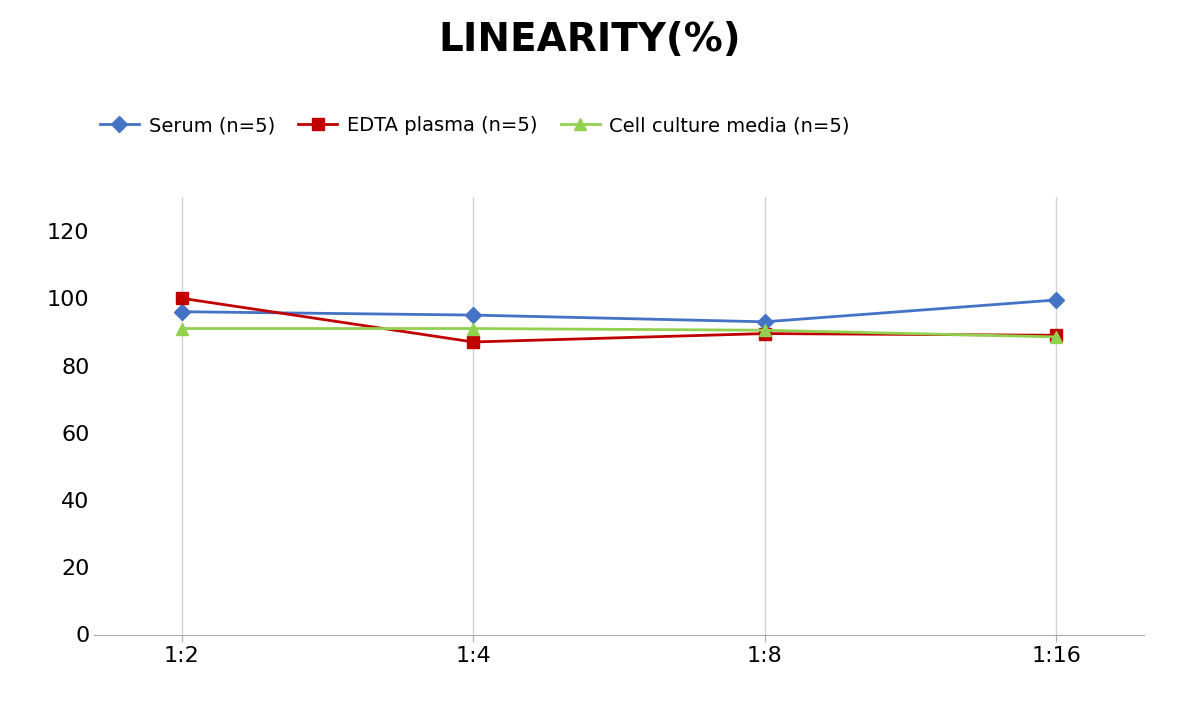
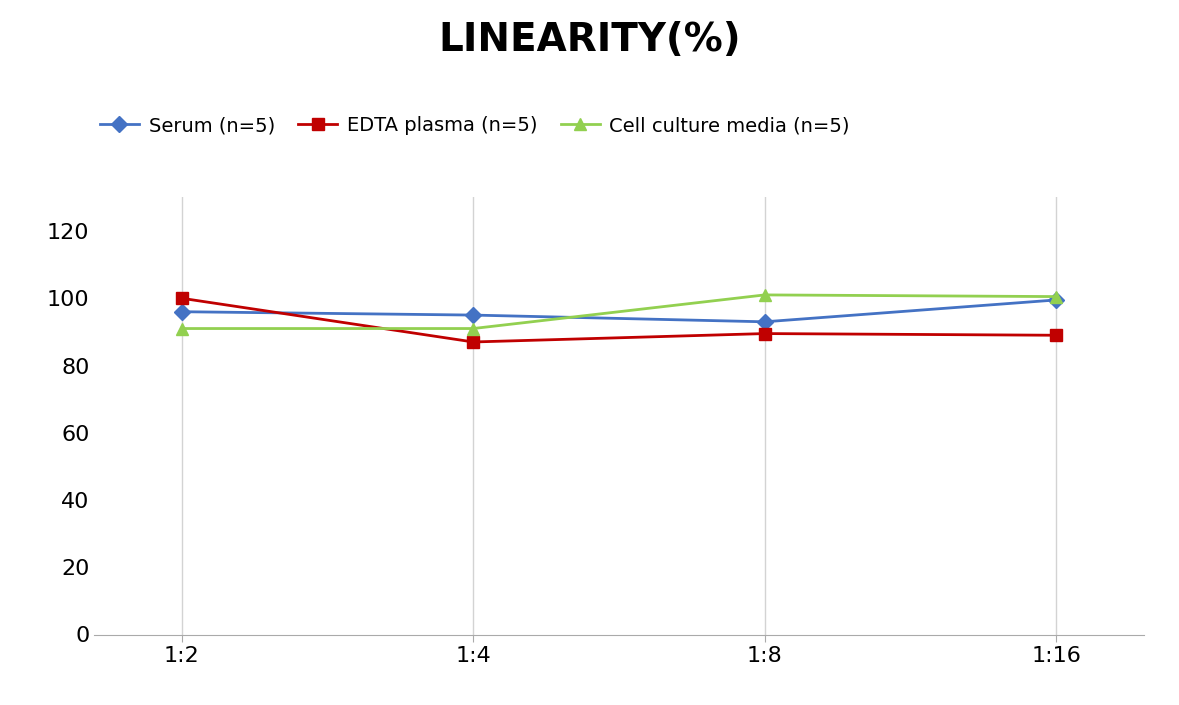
Cell culture media (n=5)/1:8: 90.5 -> 101.0
Cell culture media (n=5)/1:16: 88.5 -> 100.5
